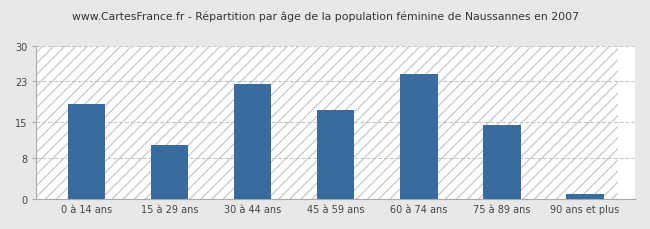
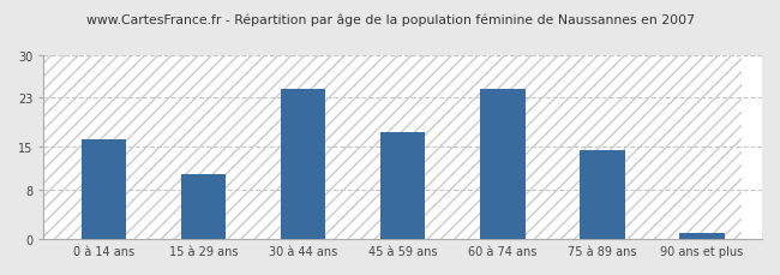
0 à 14 ans: 18.5 -> 16.2
30 à 44 ans: 22.5 -> 24.4
